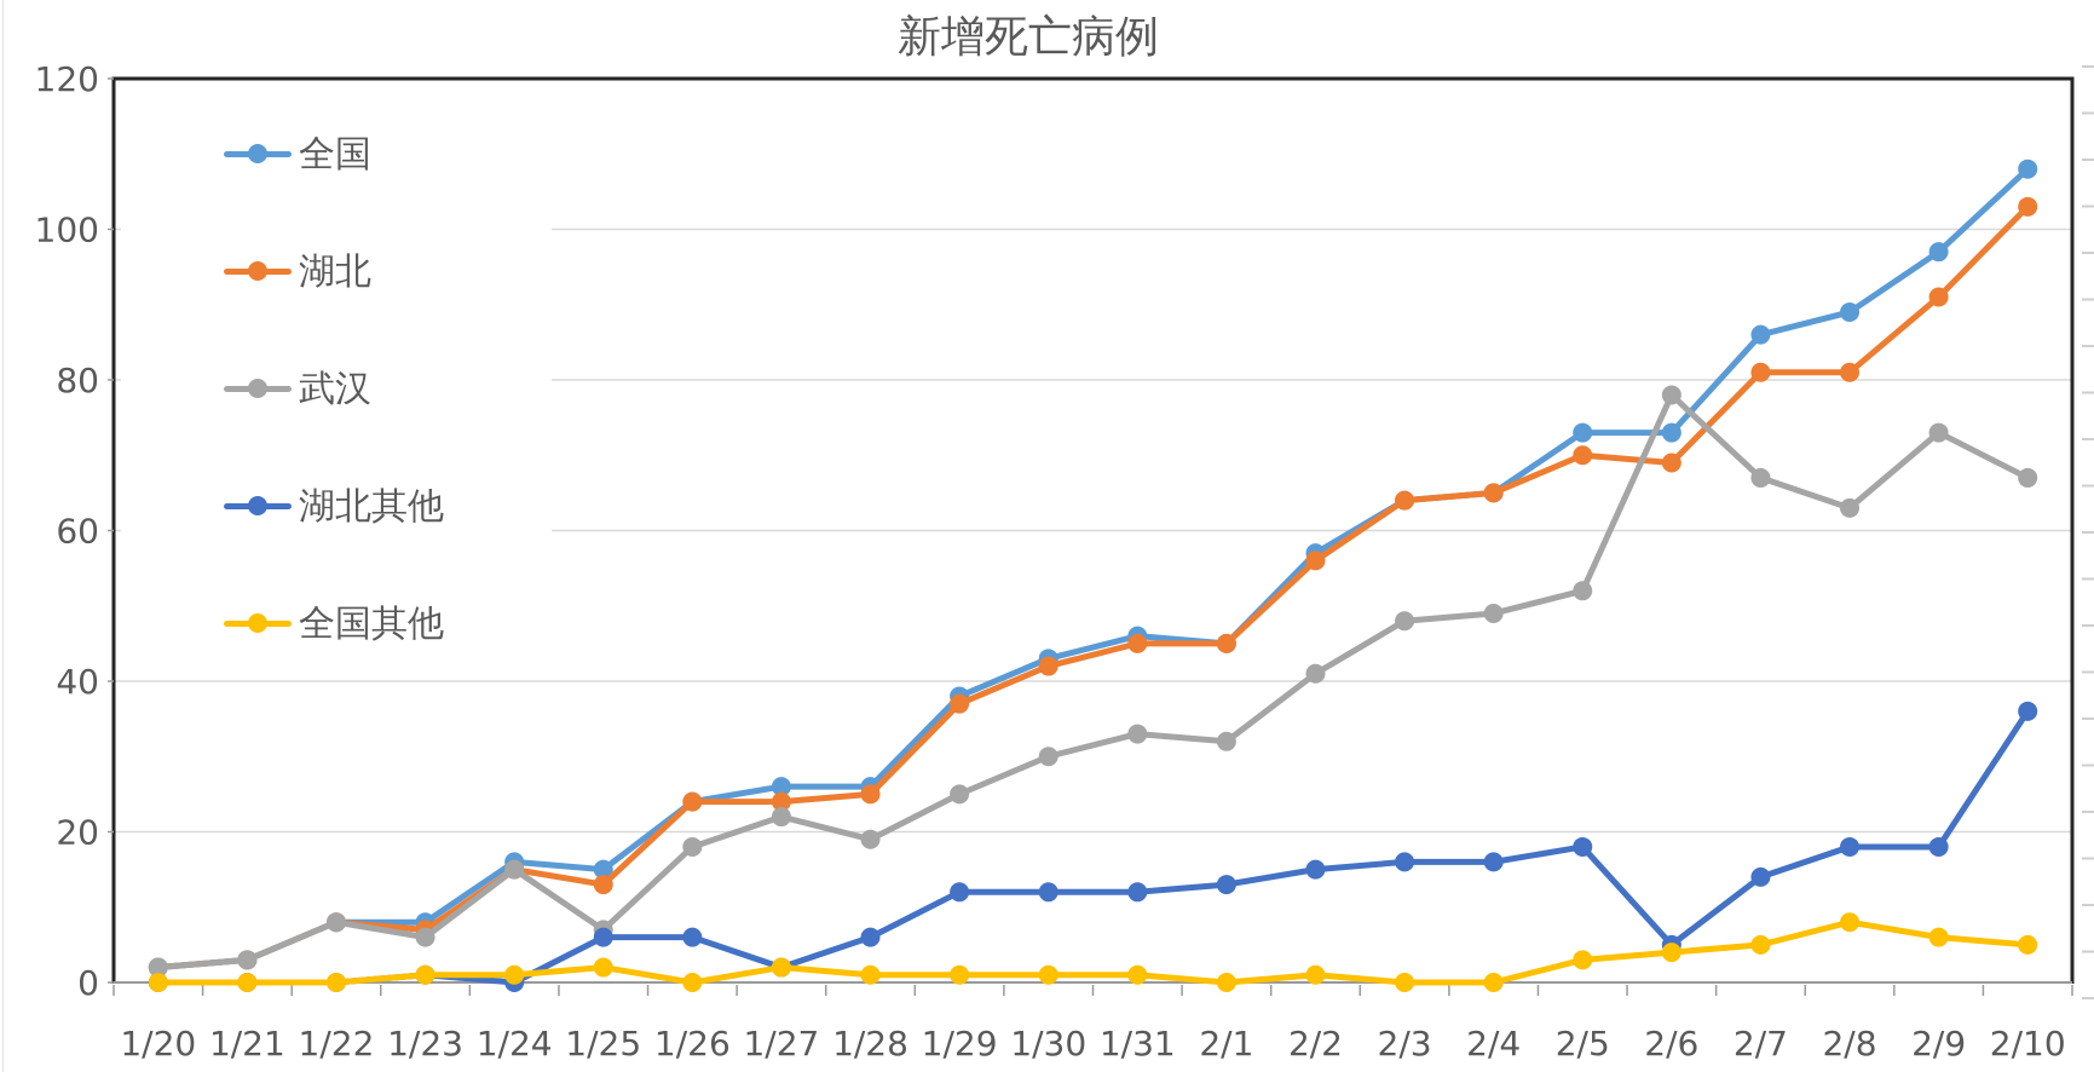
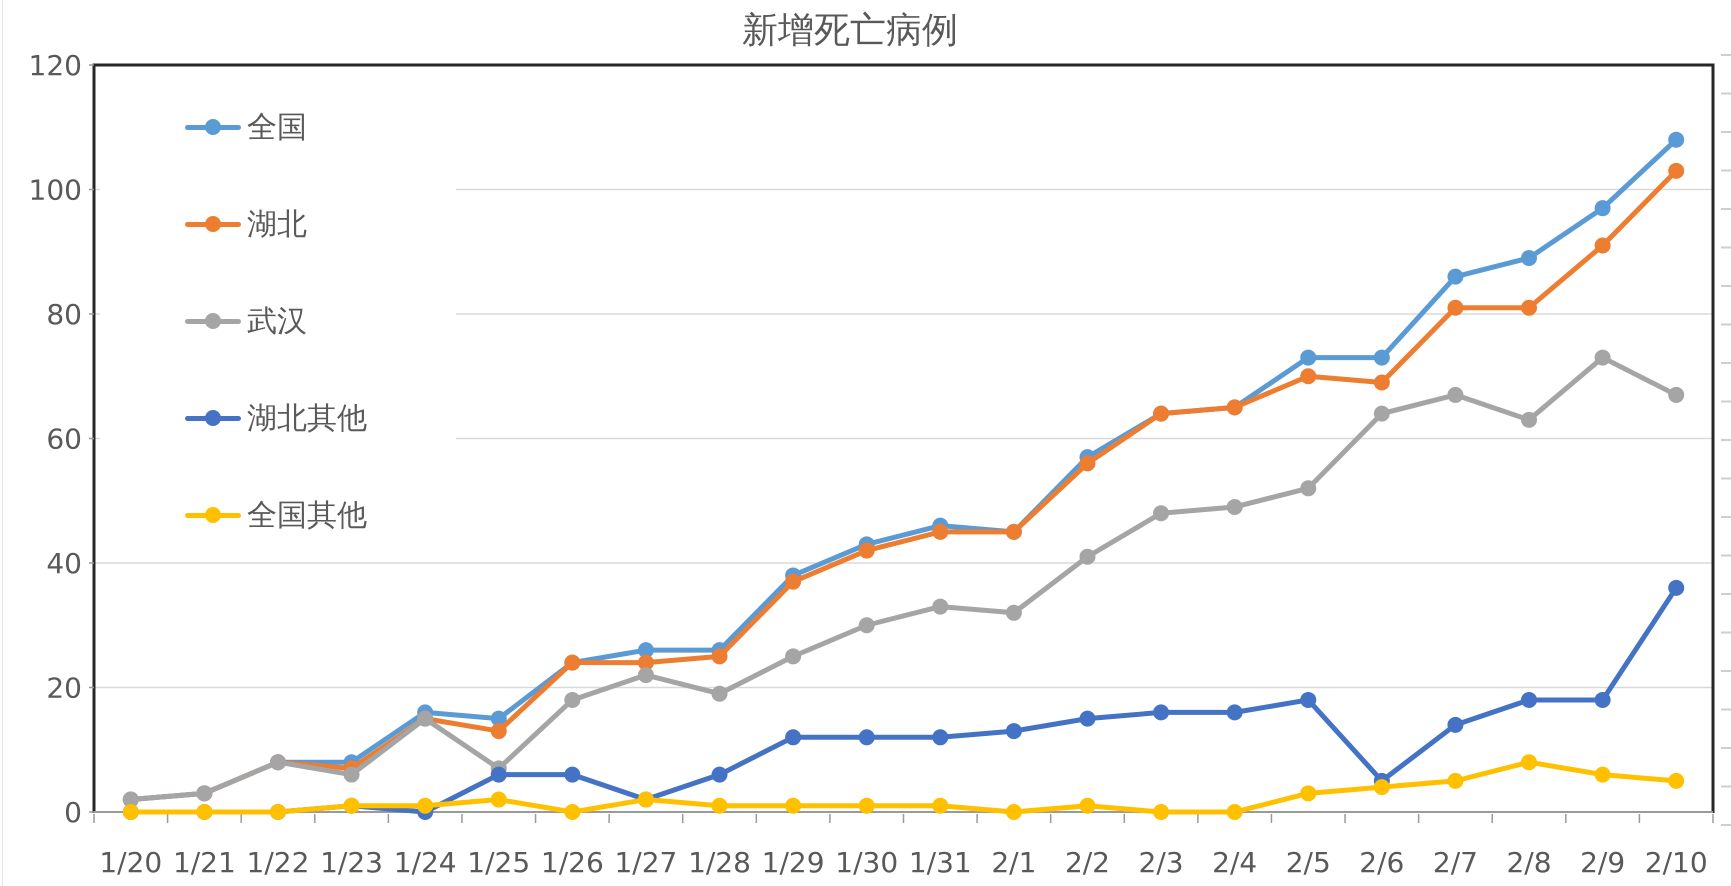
武汉/2/6: 78 -> 64
